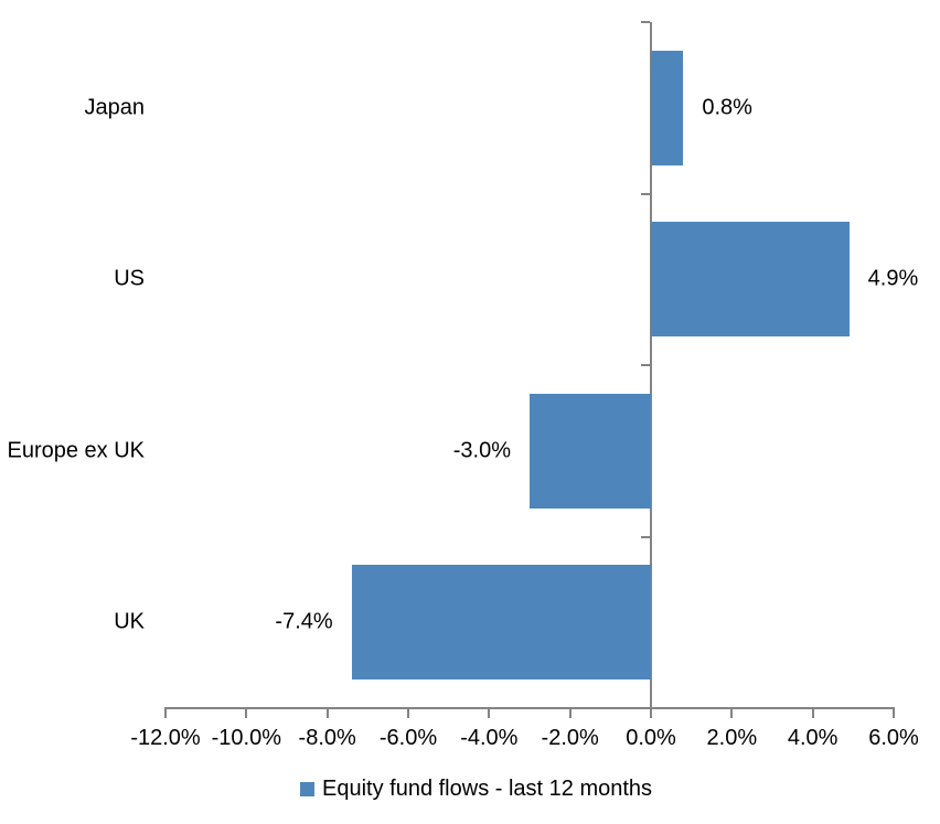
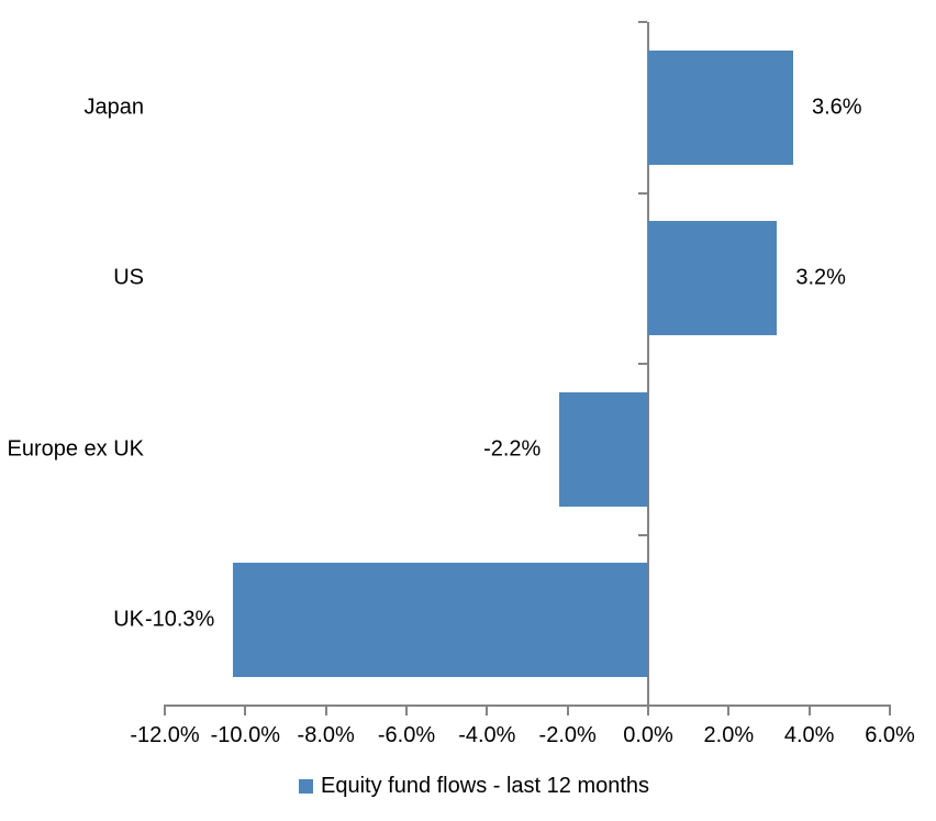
Japan: 0.8% -> 3.6%
US: 4.9% -> 3.2%
Europe ex UK: -3.0% -> -2.2%
UK: -7.4% -> -10.3%
